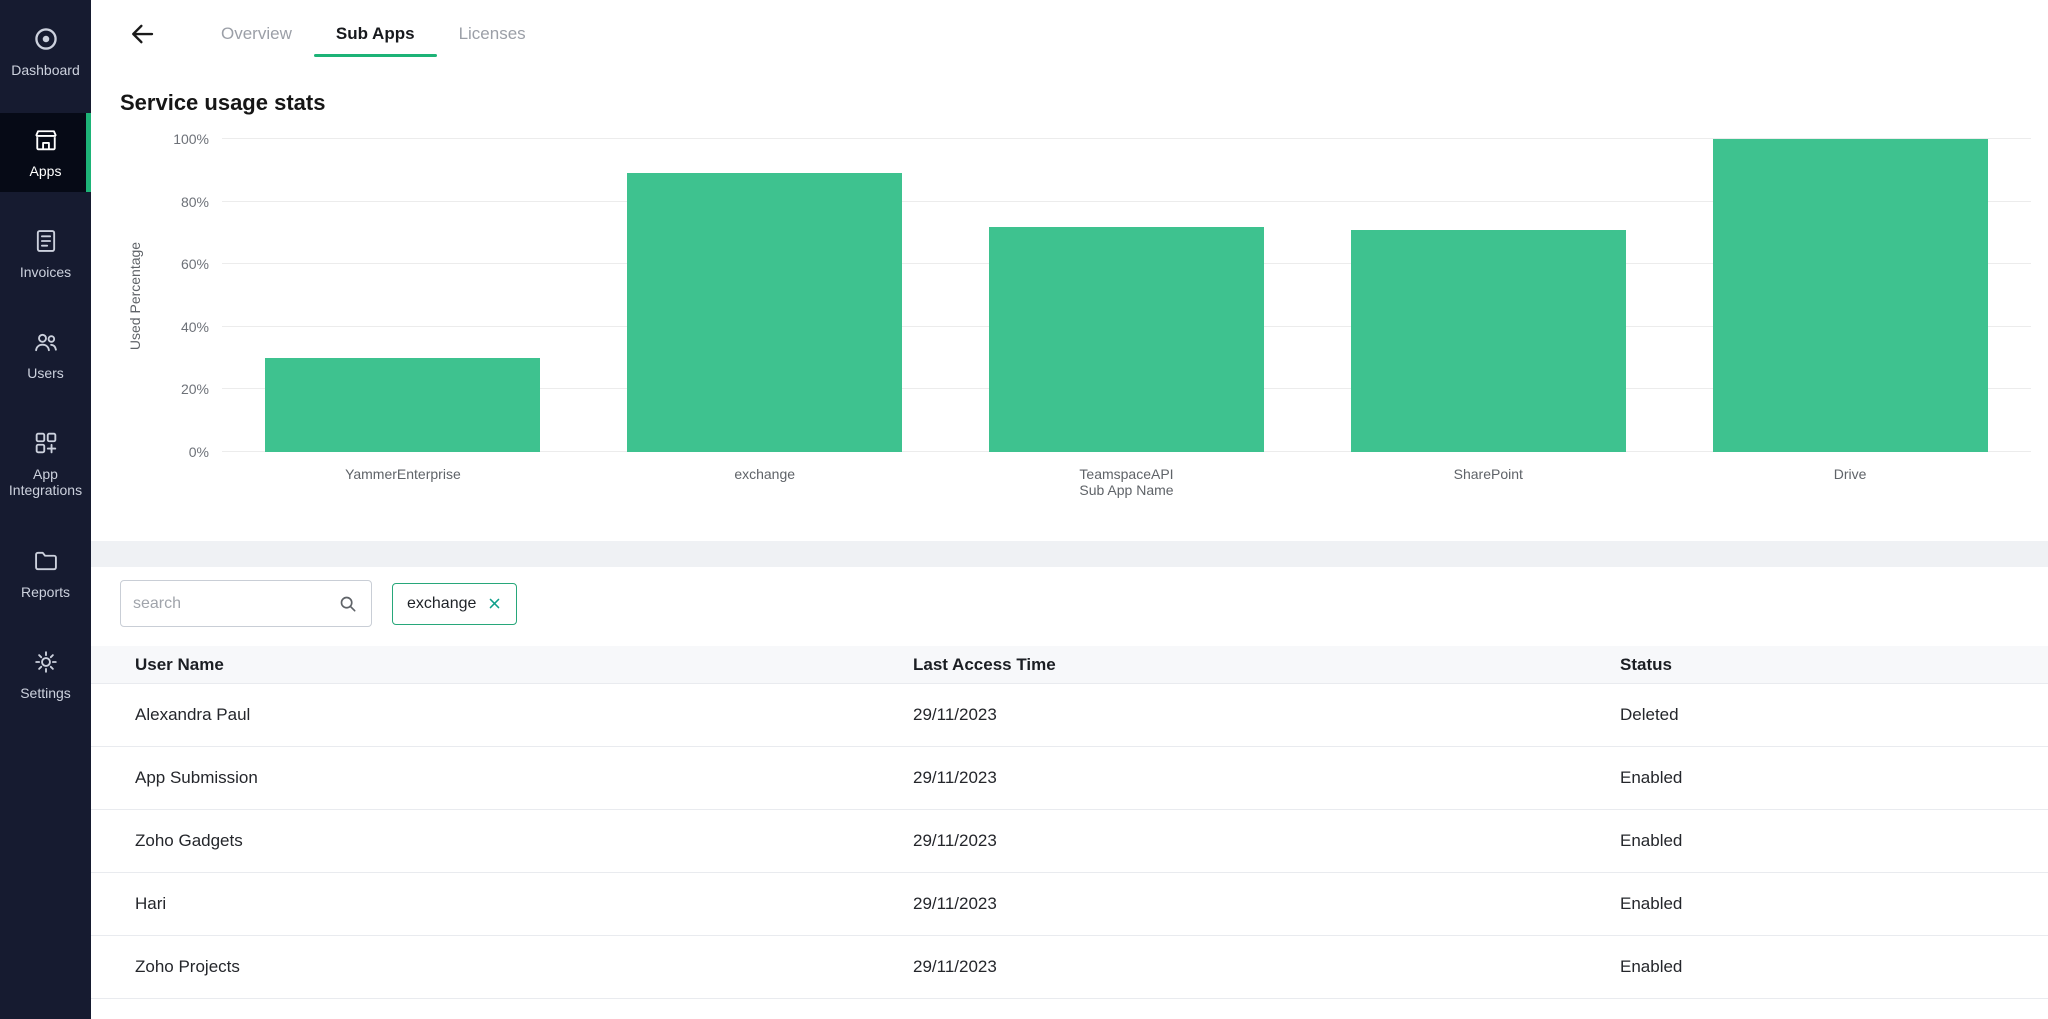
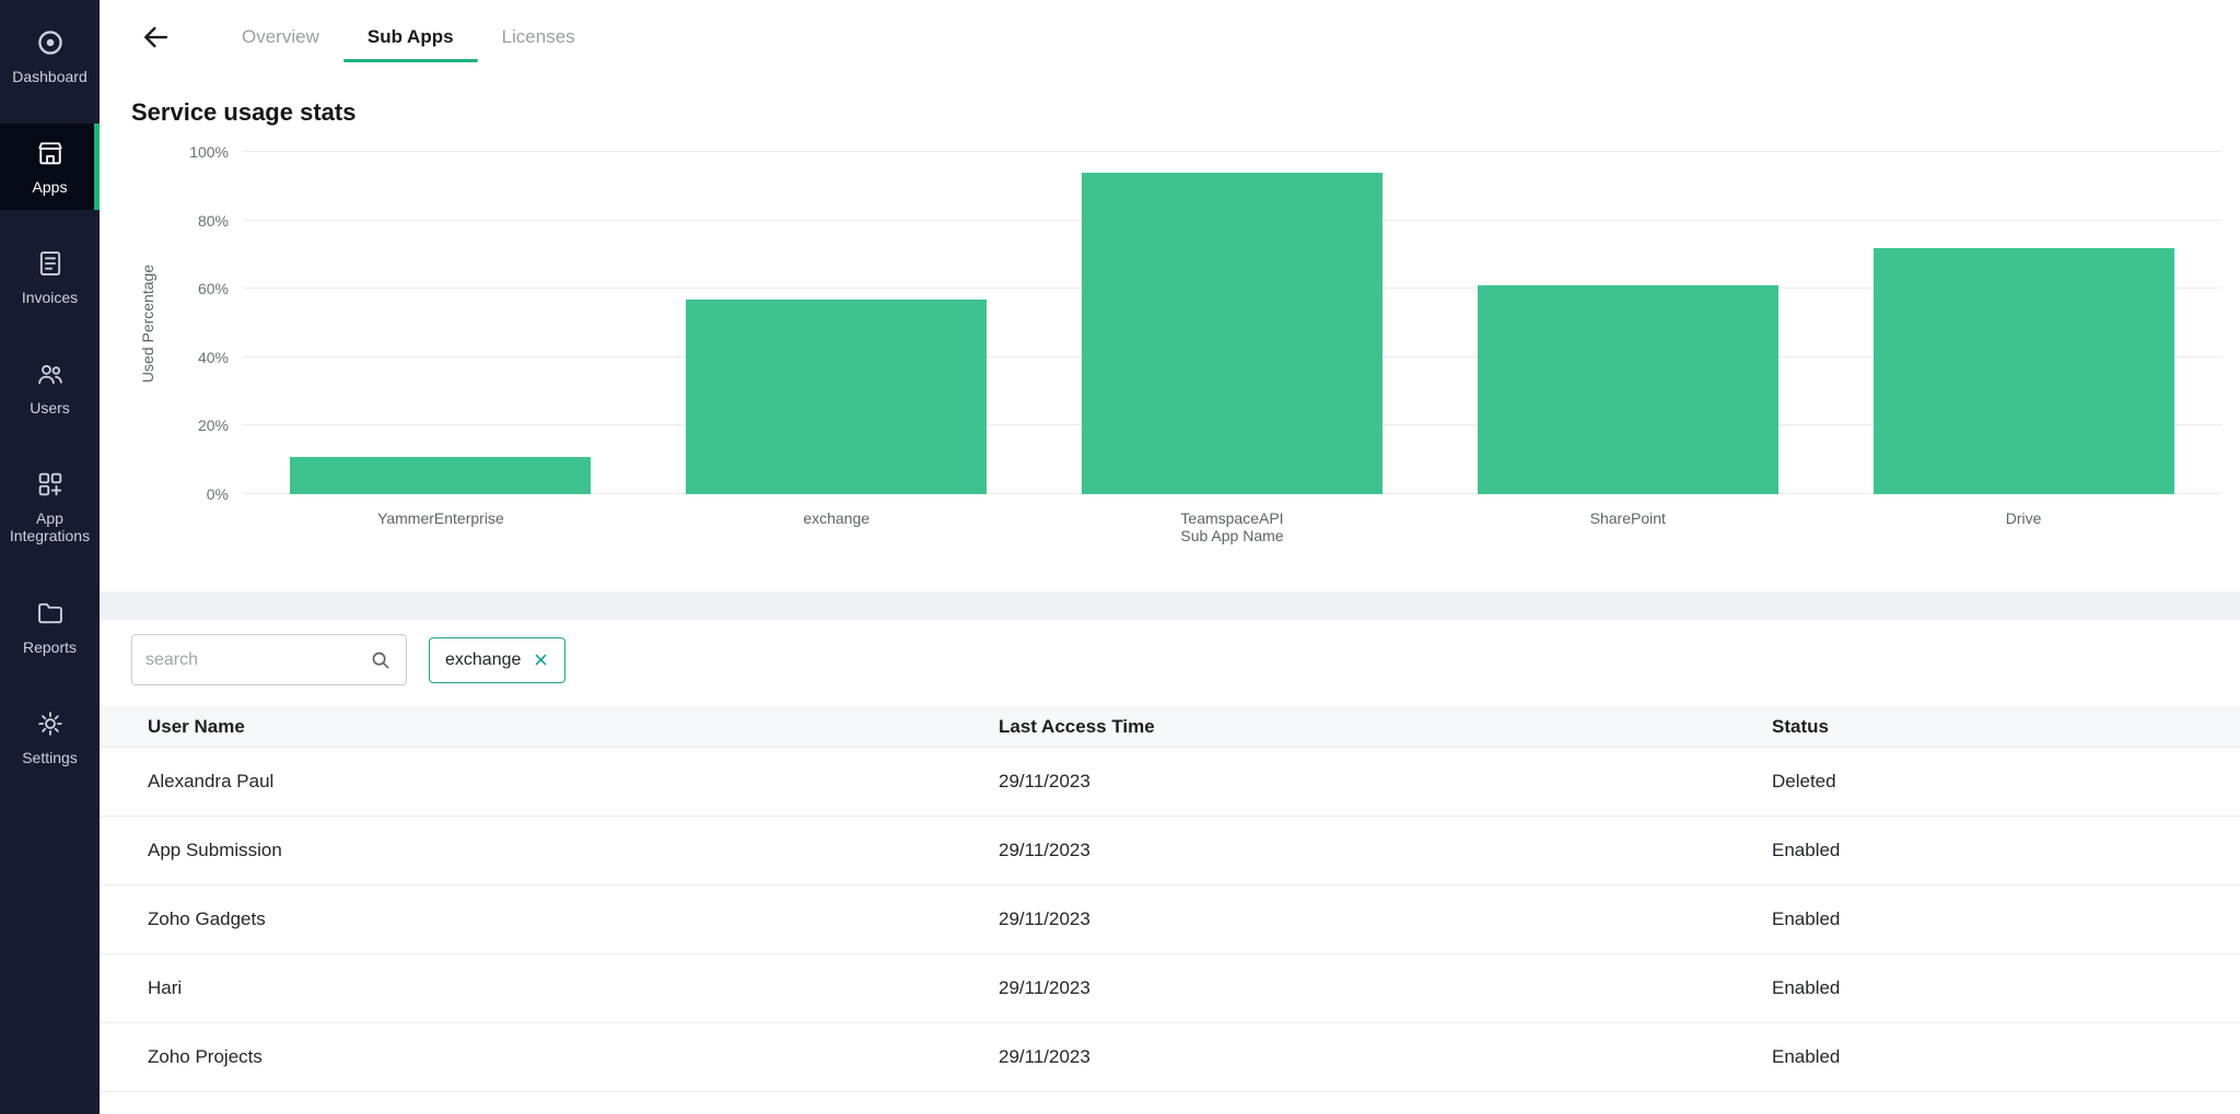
YammerEnterprise: 30% -> 11%
exchange: 89% -> 57%
TeamspaceAPI: 72% -> 94%
SharePoint: 71% -> 61%
Drive: 100% -> 72%
